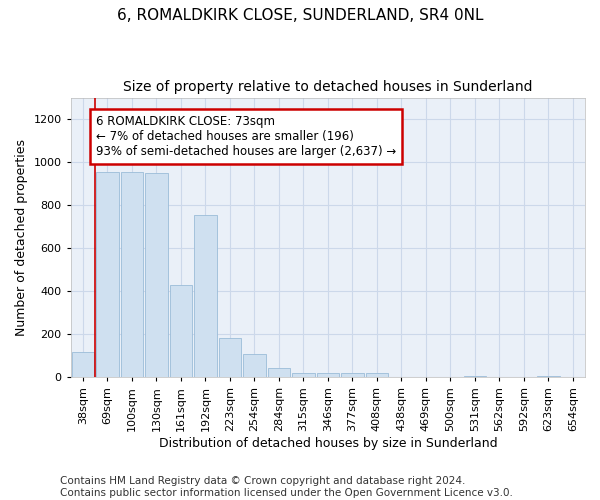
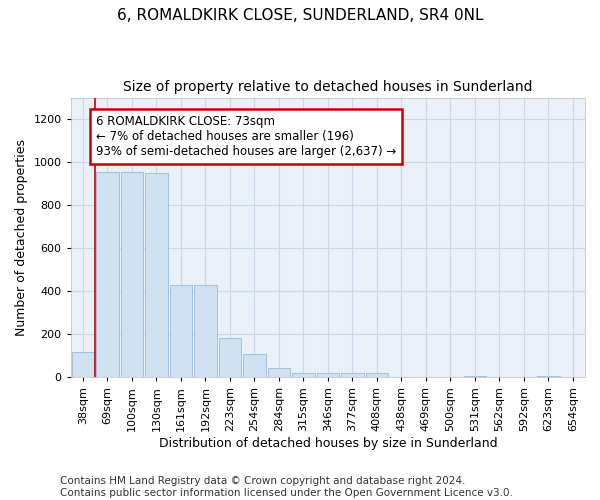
192sqm: 755 -> 430
